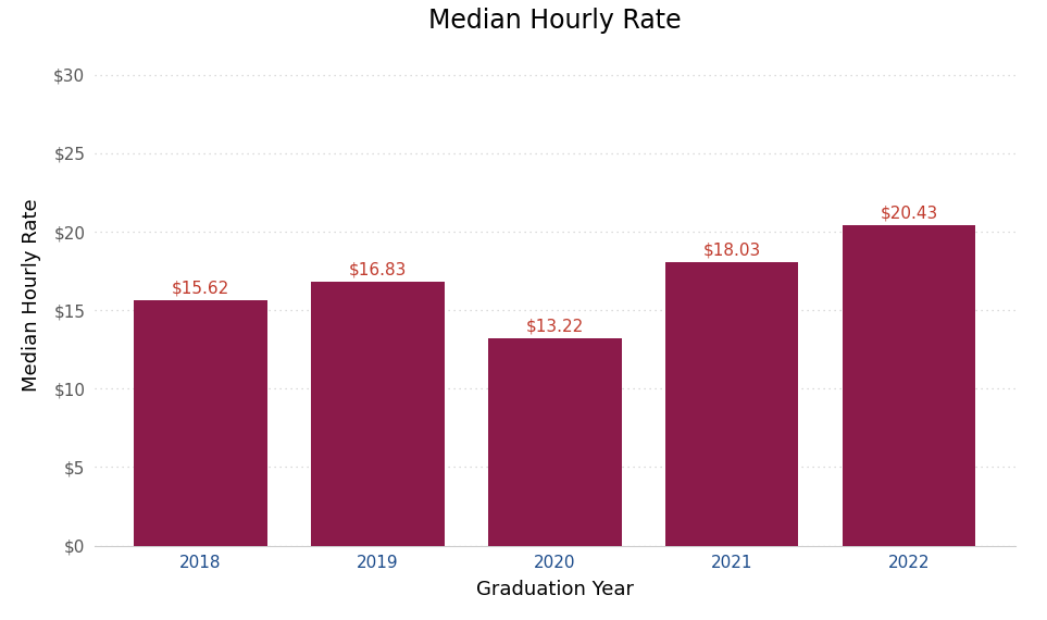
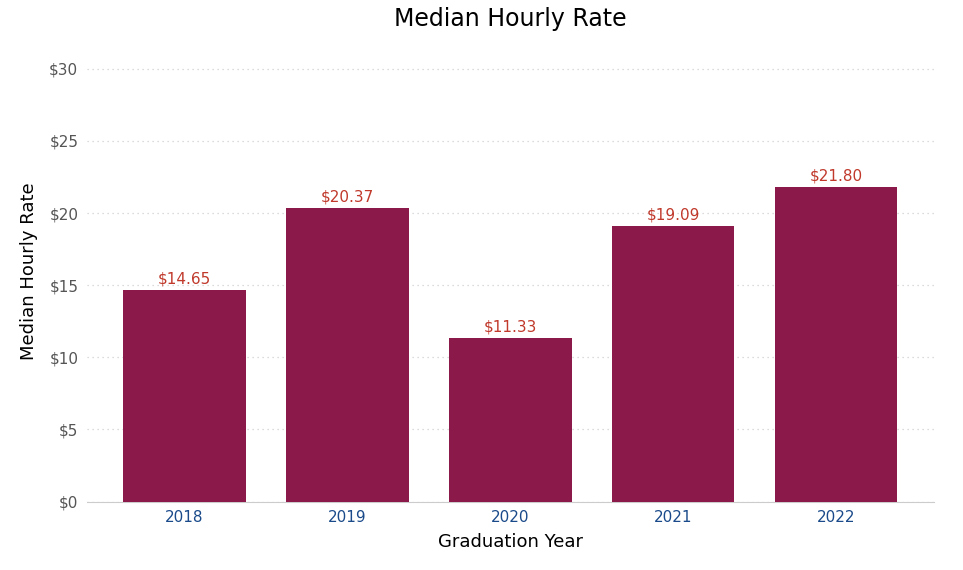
2018: $15.62 -> $14.65
2019: $16.83 -> $20.37
2020: $13.22 -> $11.33
2021: $18.03 -> $19.09
2022: $20.43 -> $21.80
